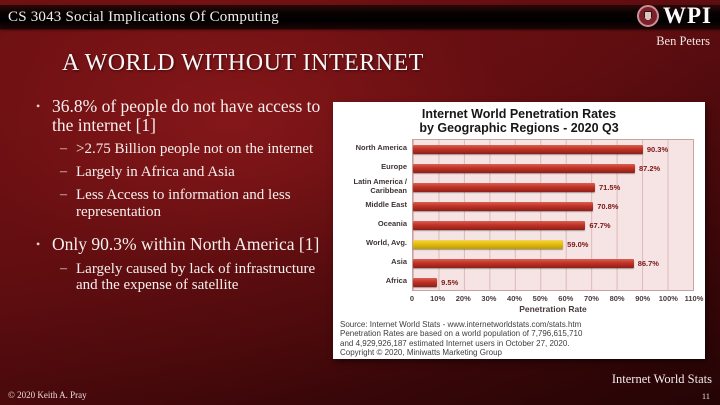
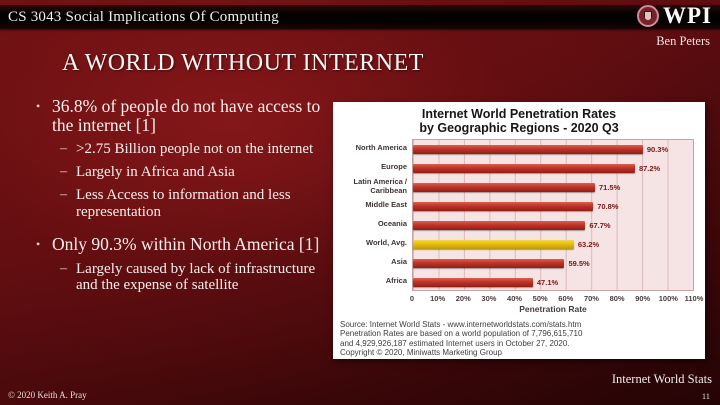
World, Avg.: 59.0% -> 63.2%
Asia: 86.7% -> 59.5%
Africa: 9.5% -> 47.1%
